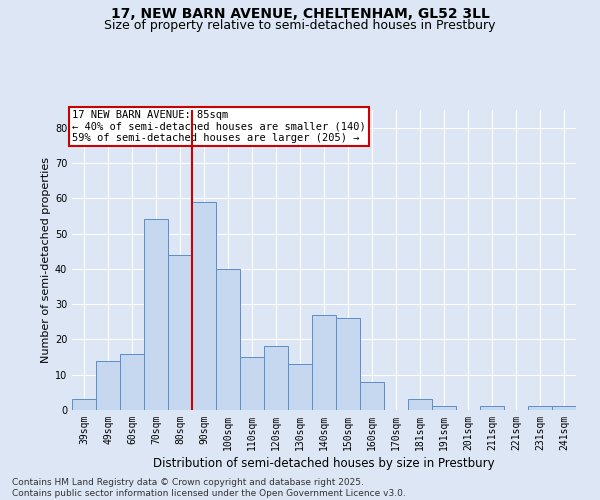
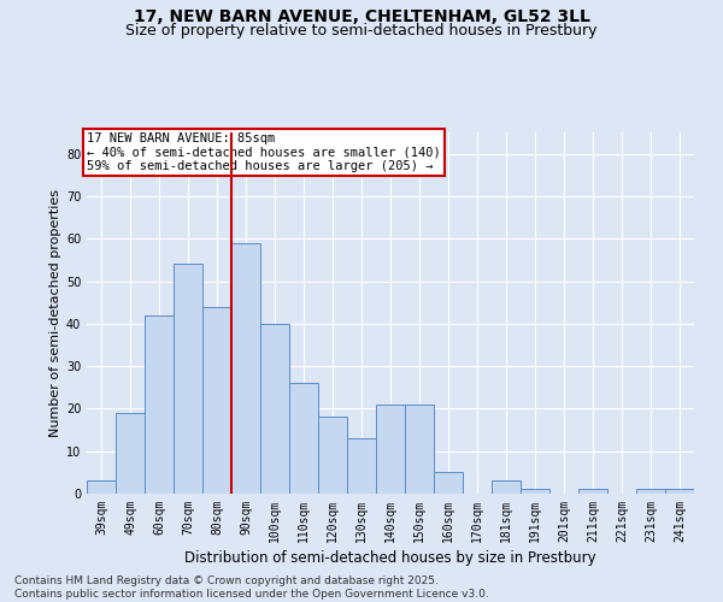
49sqm: 14 -> 19
60sqm: 16 -> 42
110sqm: 15 -> 26
140sqm: 27 -> 21
150sqm: 26 -> 21
160sqm: 8 -> 5
